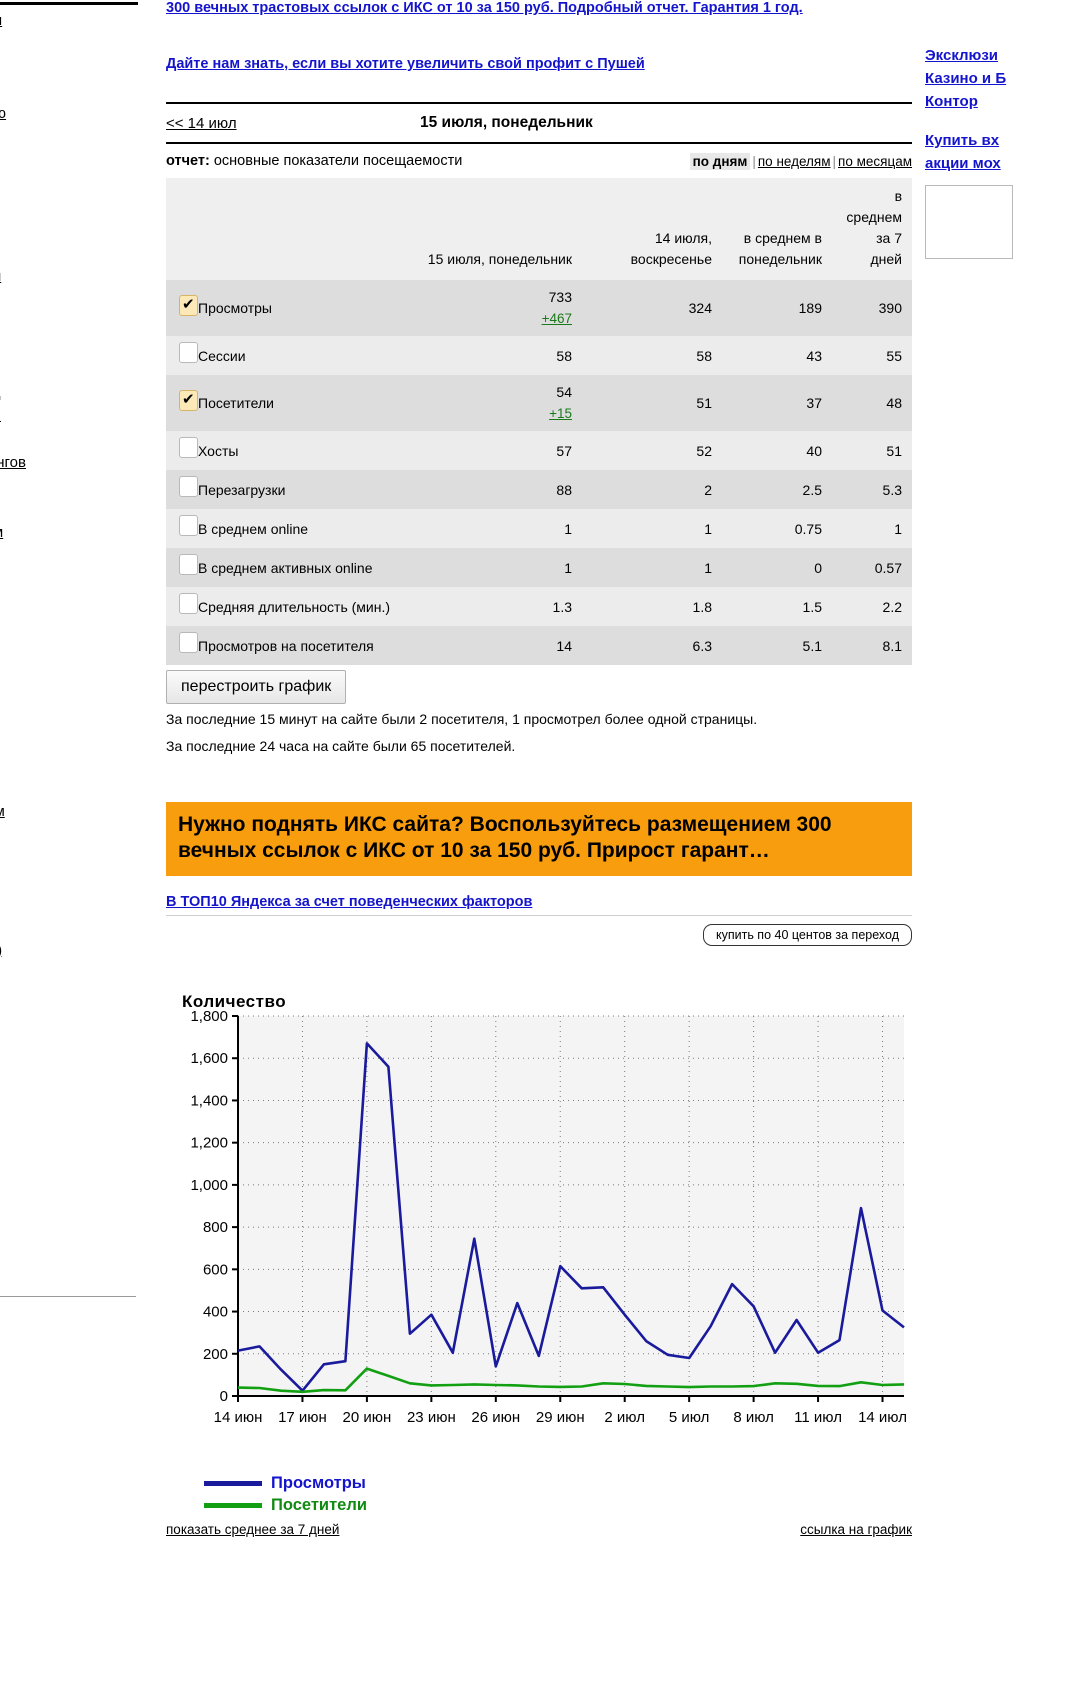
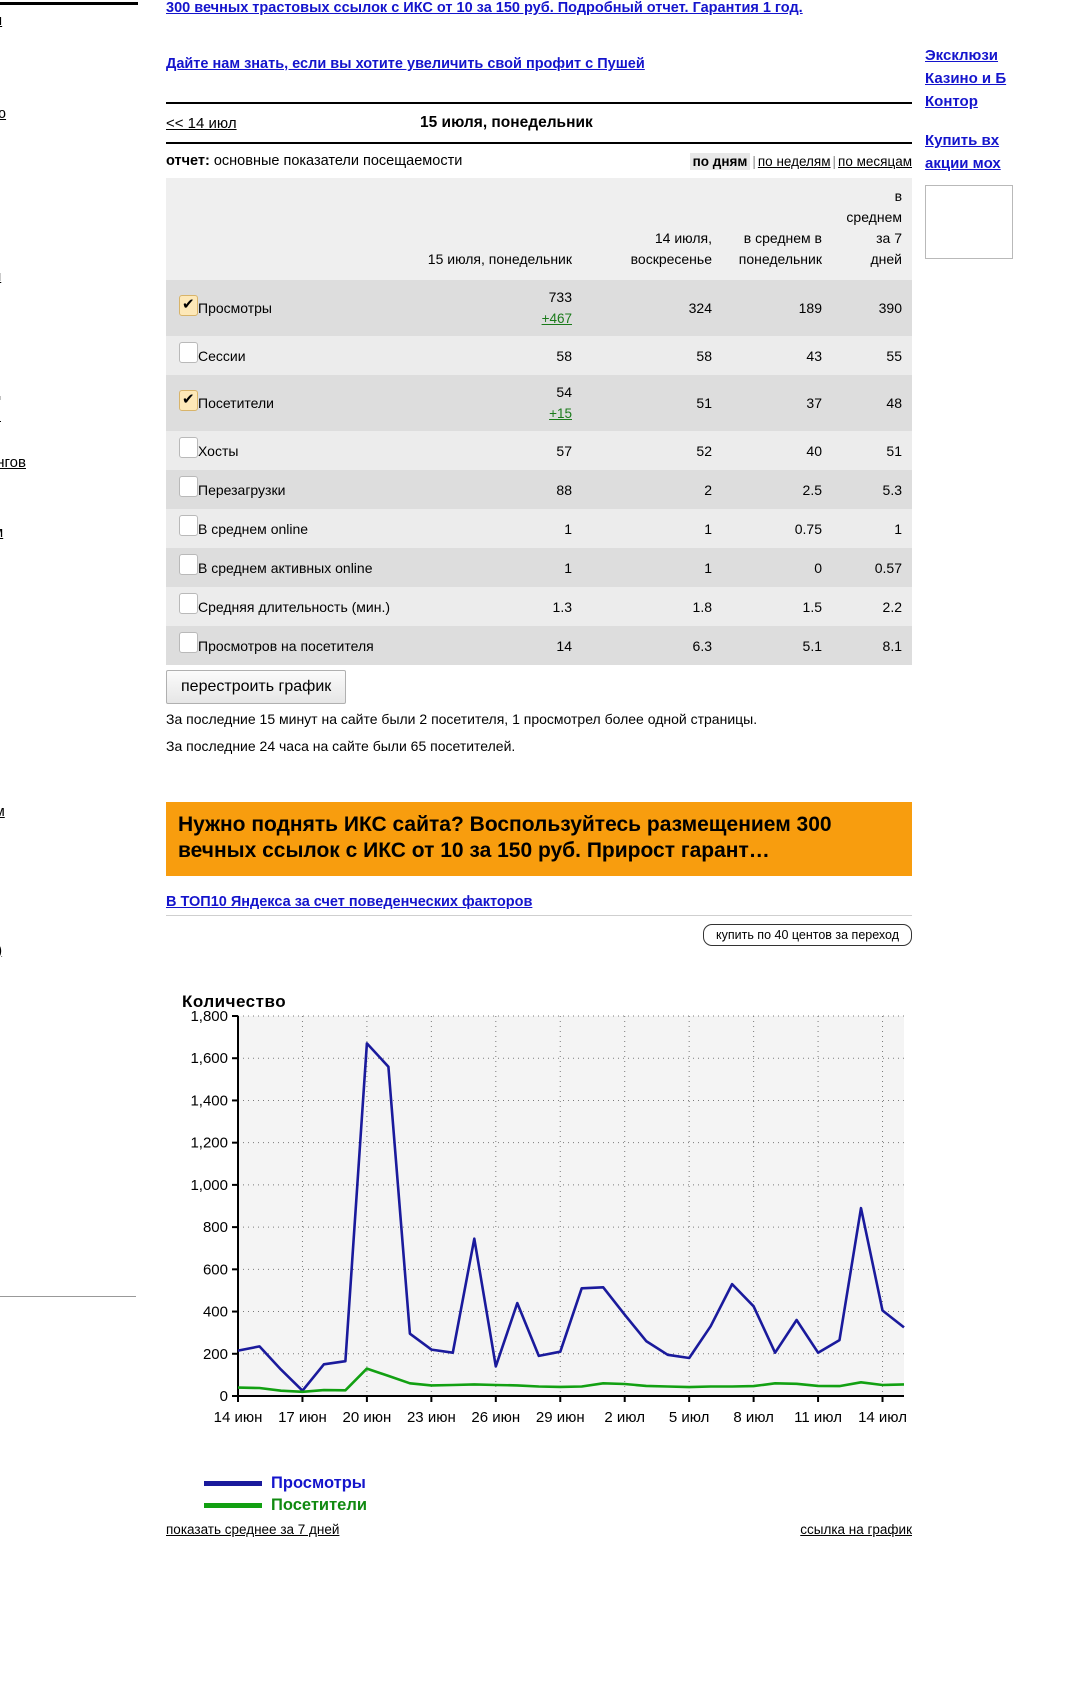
Просмотры/23 июн: 380 -> 220
Просмотры/29 июн: 620 -> 210
